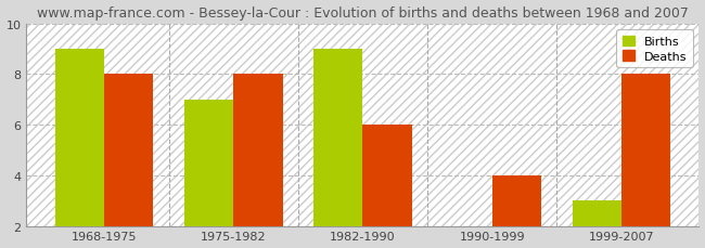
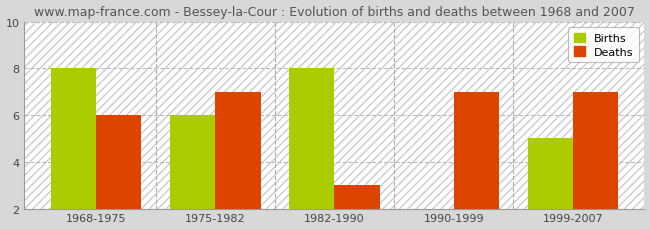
Births/1968-1975: 9 -> 8
Deaths/1968-1975: 8 -> 6
Births/1975-1982: 7 -> 6
Deaths/1975-1982: 8 -> 7
Births/1982-1990: 9 -> 8
Deaths/1982-1990: 6 -> 3
Deaths/1990-1999: 4 -> 7
Births/1999-2007: 3 -> 5
Deaths/1999-2007: 8 -> 7
